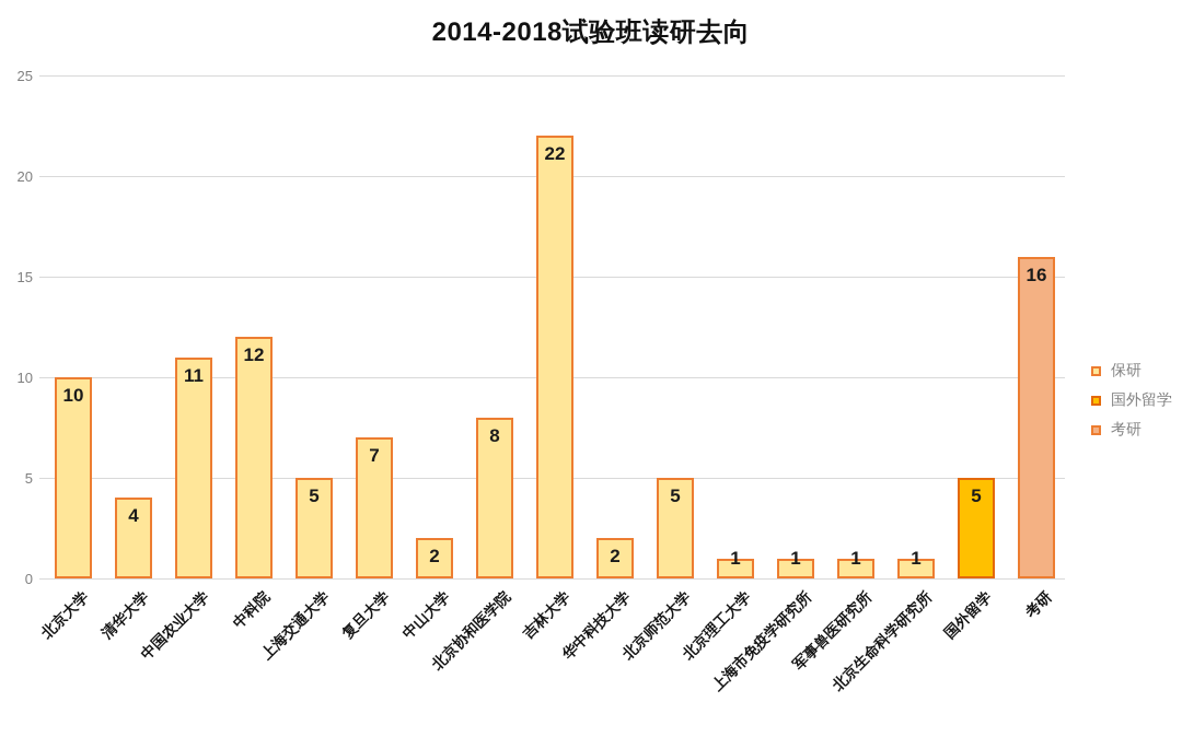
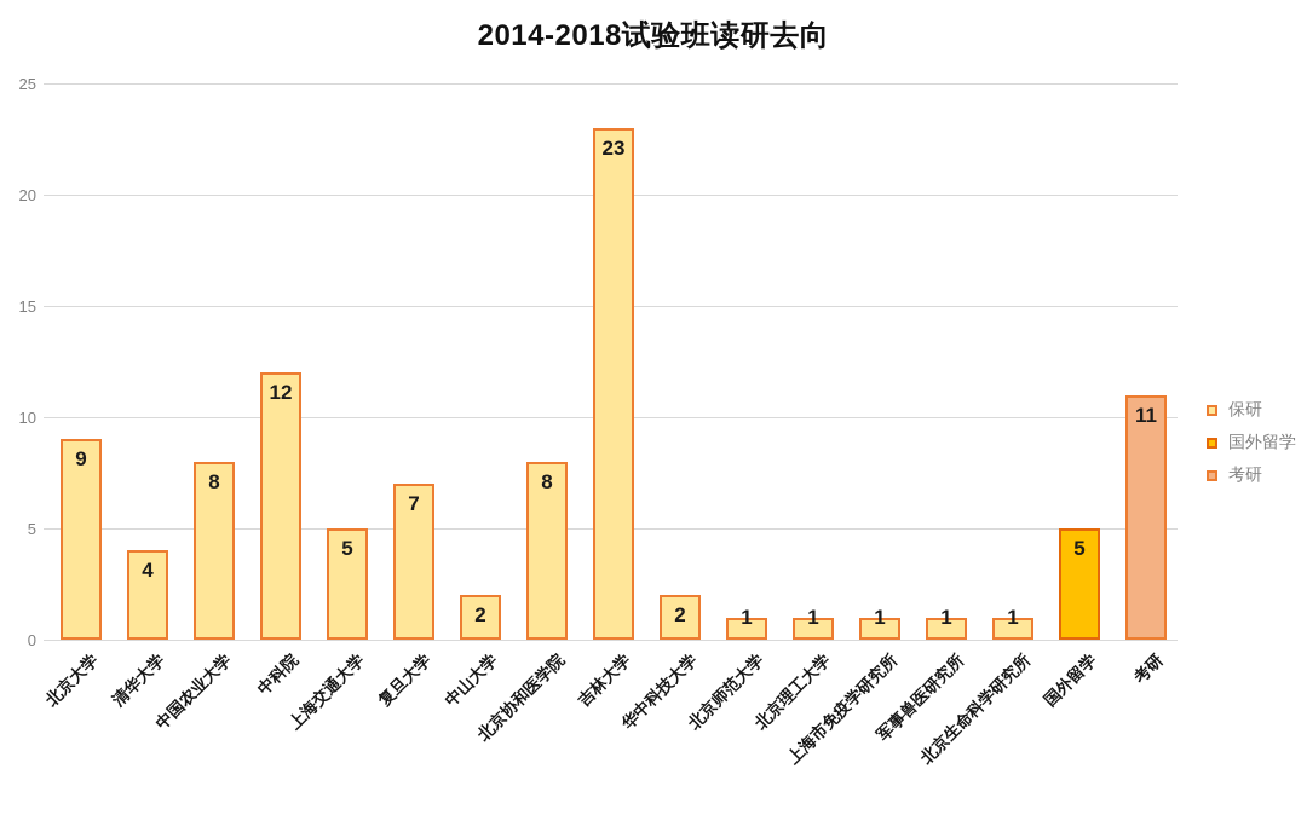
北京大学: 10 -> 9
中国农业大学: 11 -> 8
吉林大学: 22 -> 23
北京师范大学: 5 -> 1
考研: 16 -> 11
